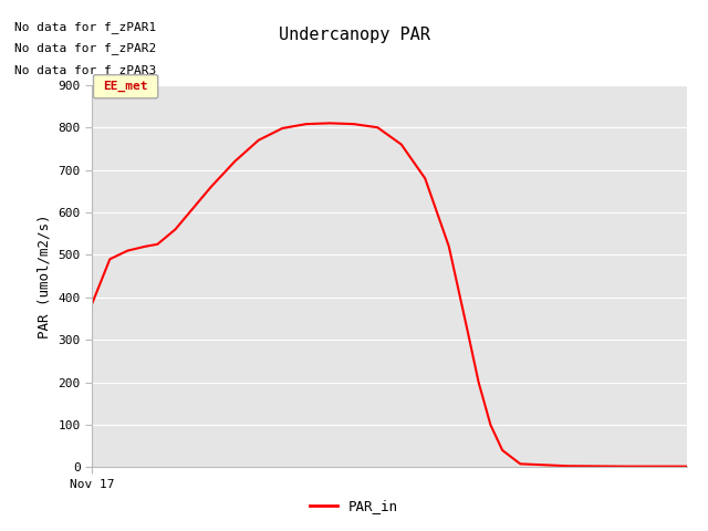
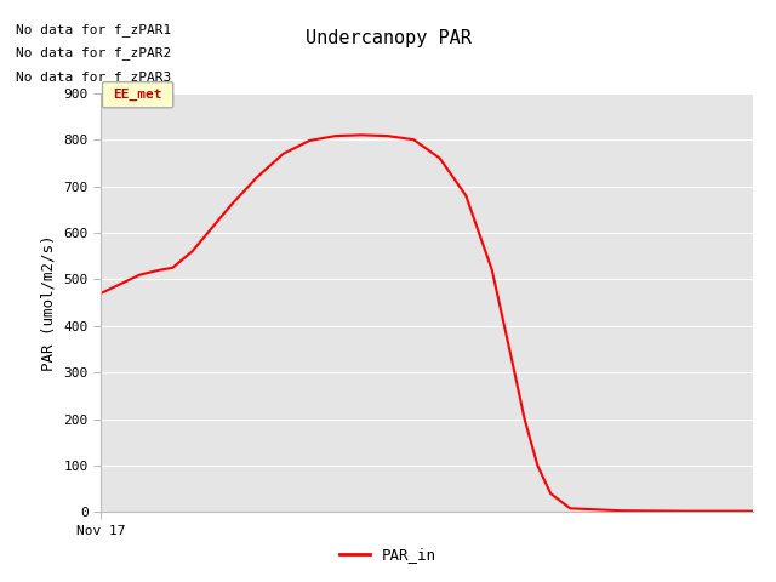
Nov 17: 385 -> 470
